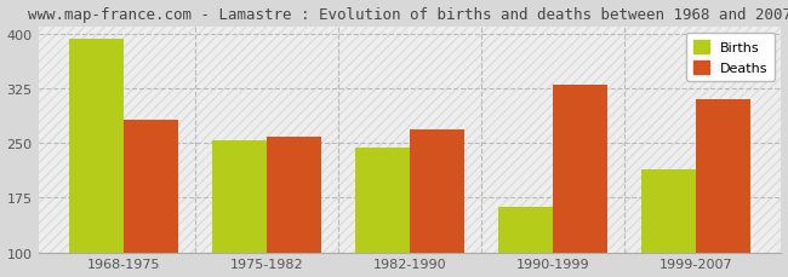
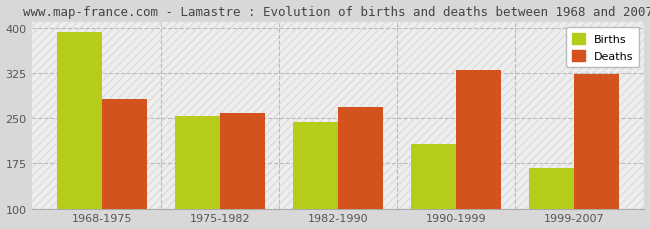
Births/1990-1999: 162 -> 207
Births/1999-2007: 214 -> 168
Deaths/1999-2007: 310 -> 323
